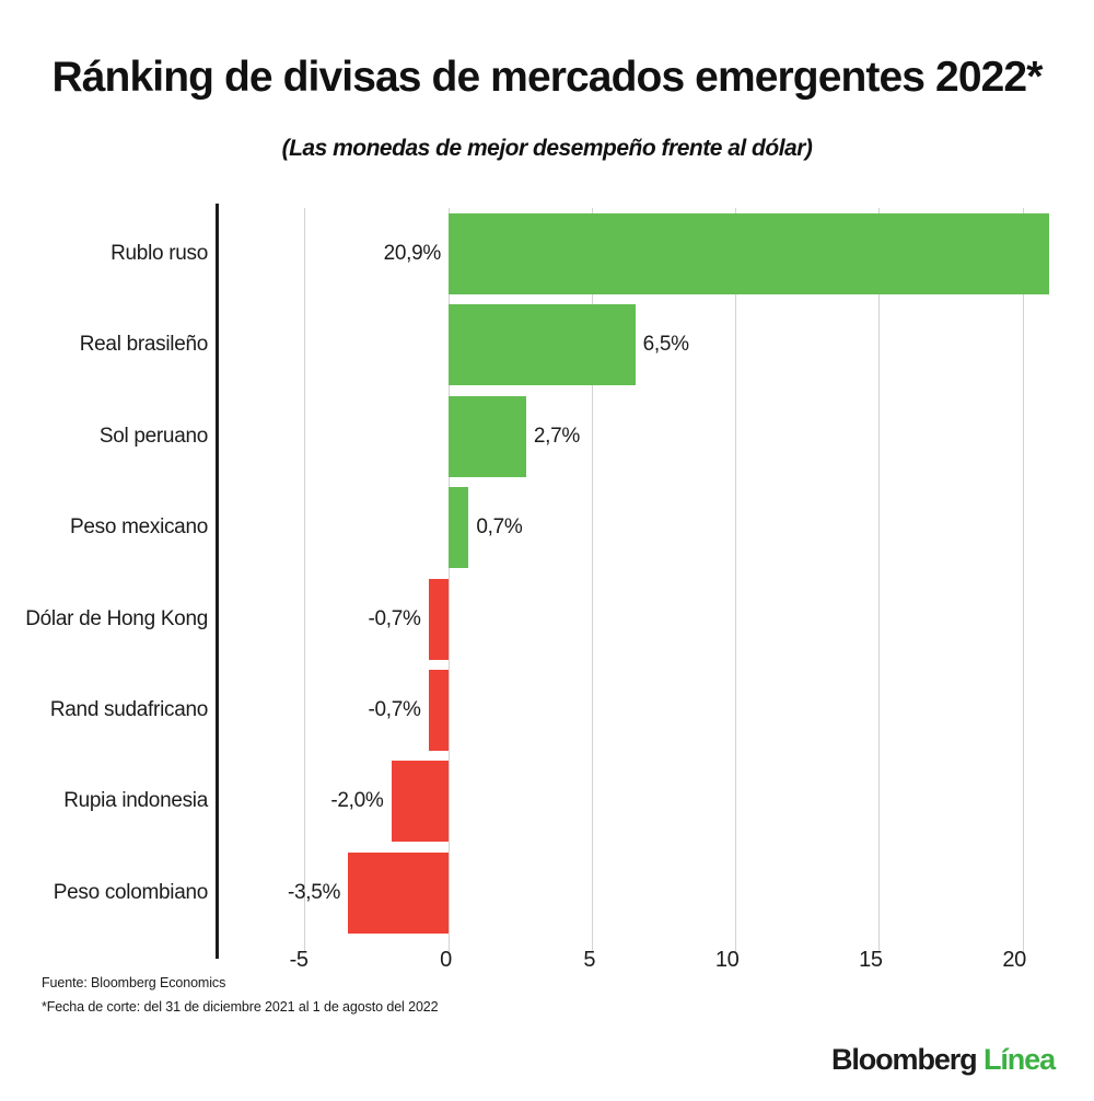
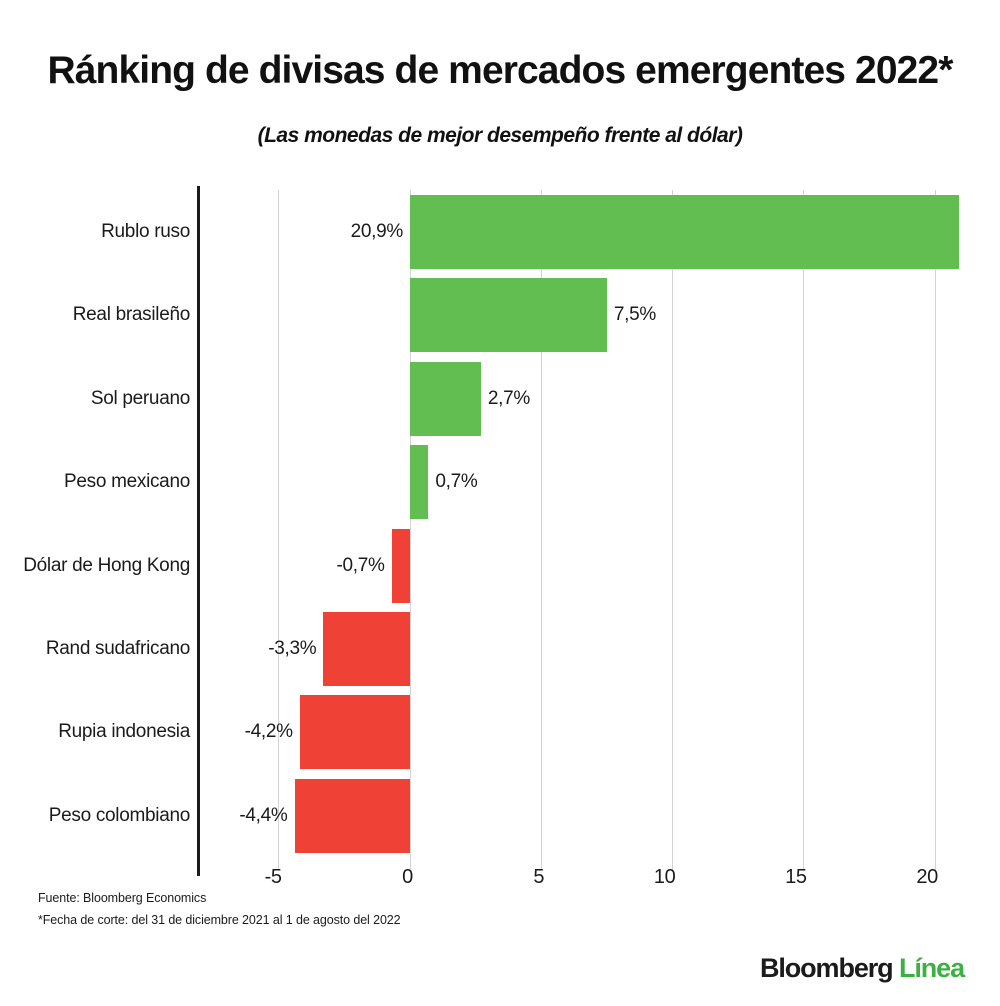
Real brasileño: 6,5% -> 7,5%
Rand sudafricano: -0,7% -> -3,3%
Rupia indonesia: -2,0% -> -4,2%
Peso colombiano: -3,5% -> -4,4%
